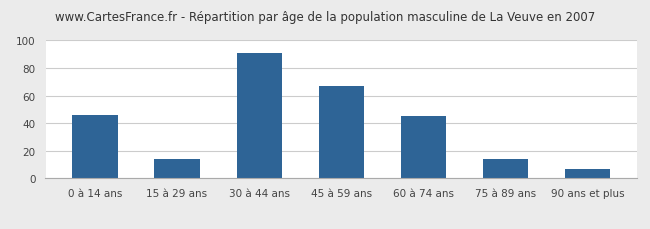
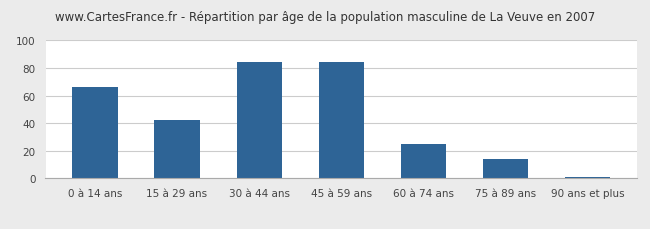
0 à 14 ans: 46 -> 66
15 à 29 ans: 14 -> 42
30 à 44 ans: 91 -> 84
45 à 59 ans: 67 -> 84
60 à 74 ans: 45 -> 25
90 ans et plus: 7 -> 1
